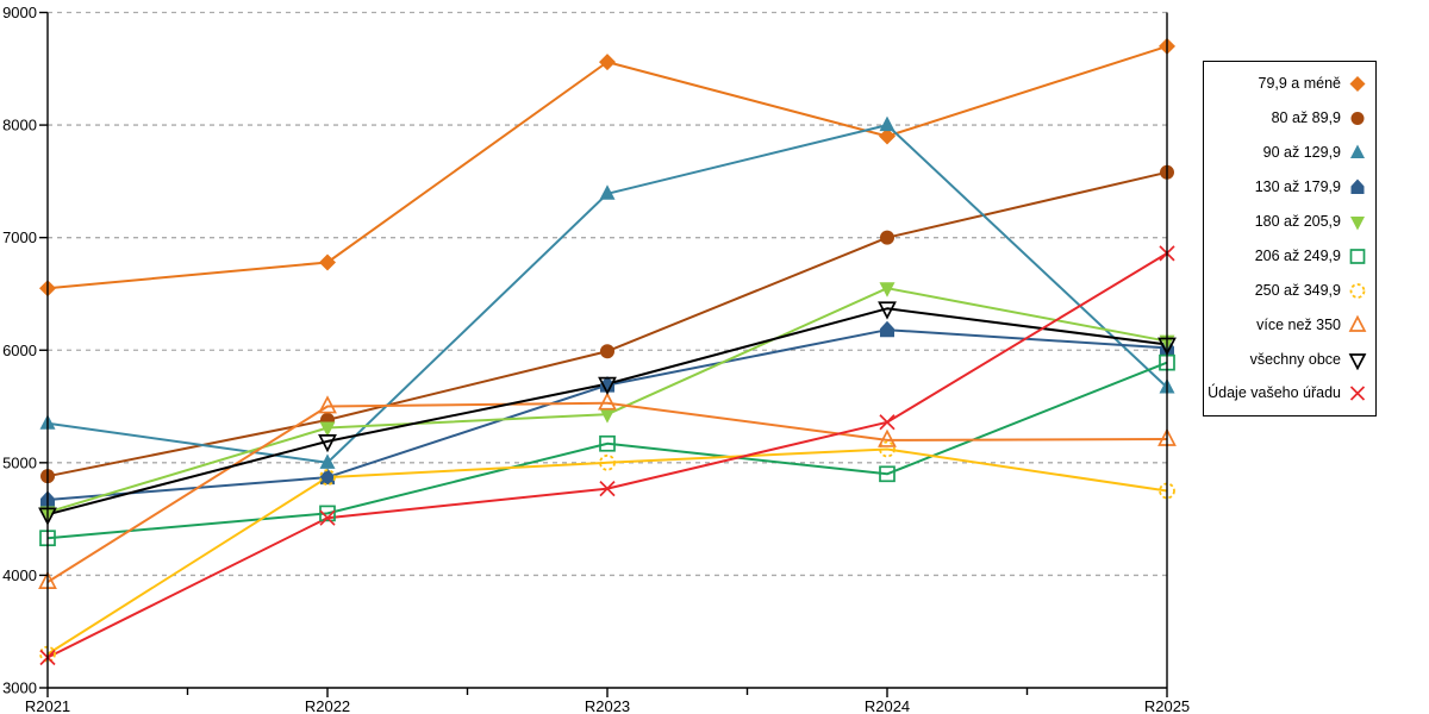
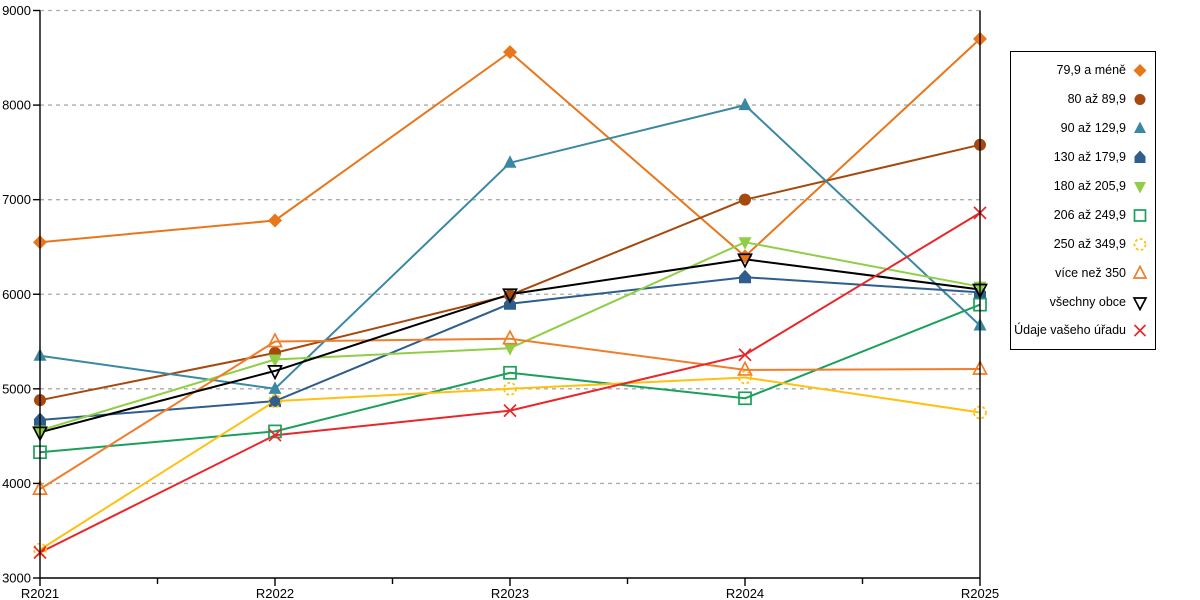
130 až 179,9/R2023: 5700 -> 5900
všechny obce/R2023: 5700 -> 6000
79,9 a méně/R2024: 7900 -> 6400
